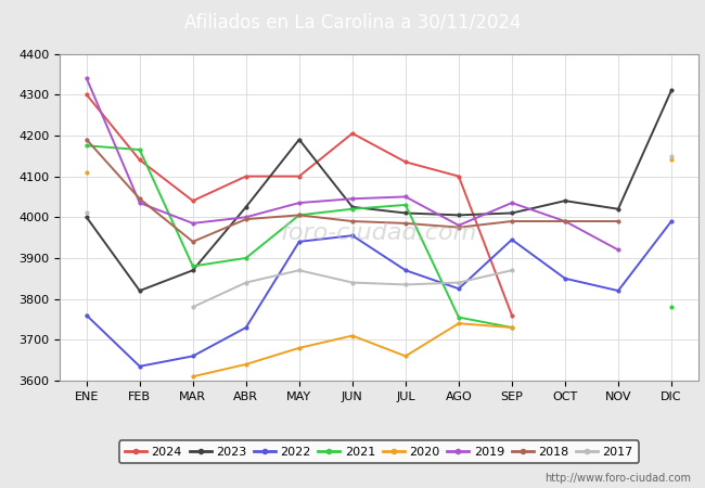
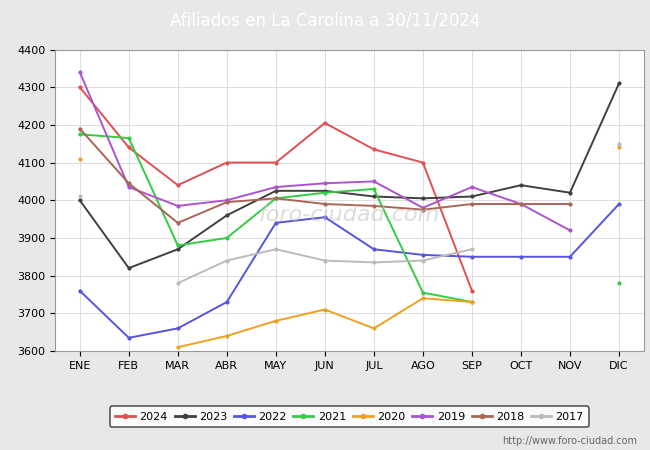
2023/ABR: 4025 -> 3960
2023/MAY: 4190 -> 4025
2022/AGO: 3825 -> 3855
2022/SEP: 3945 -> 3850
2022/NOV: 3820 -> 3850
